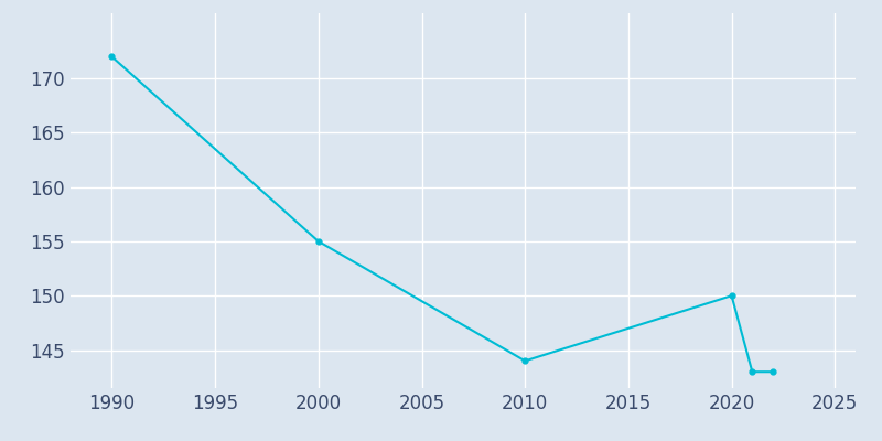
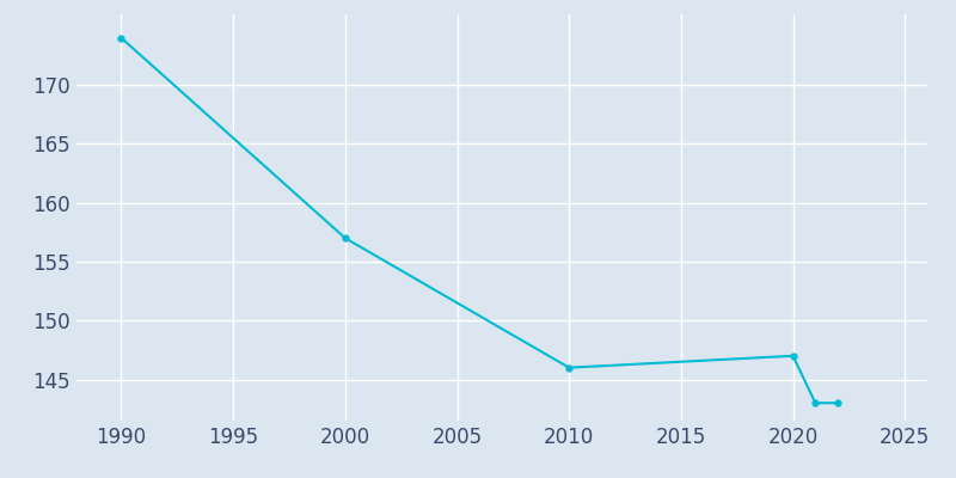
1990: 172 -> 174
2000: 155 -> 157
2010: 144 -> 146
2020: 150 -> 147
